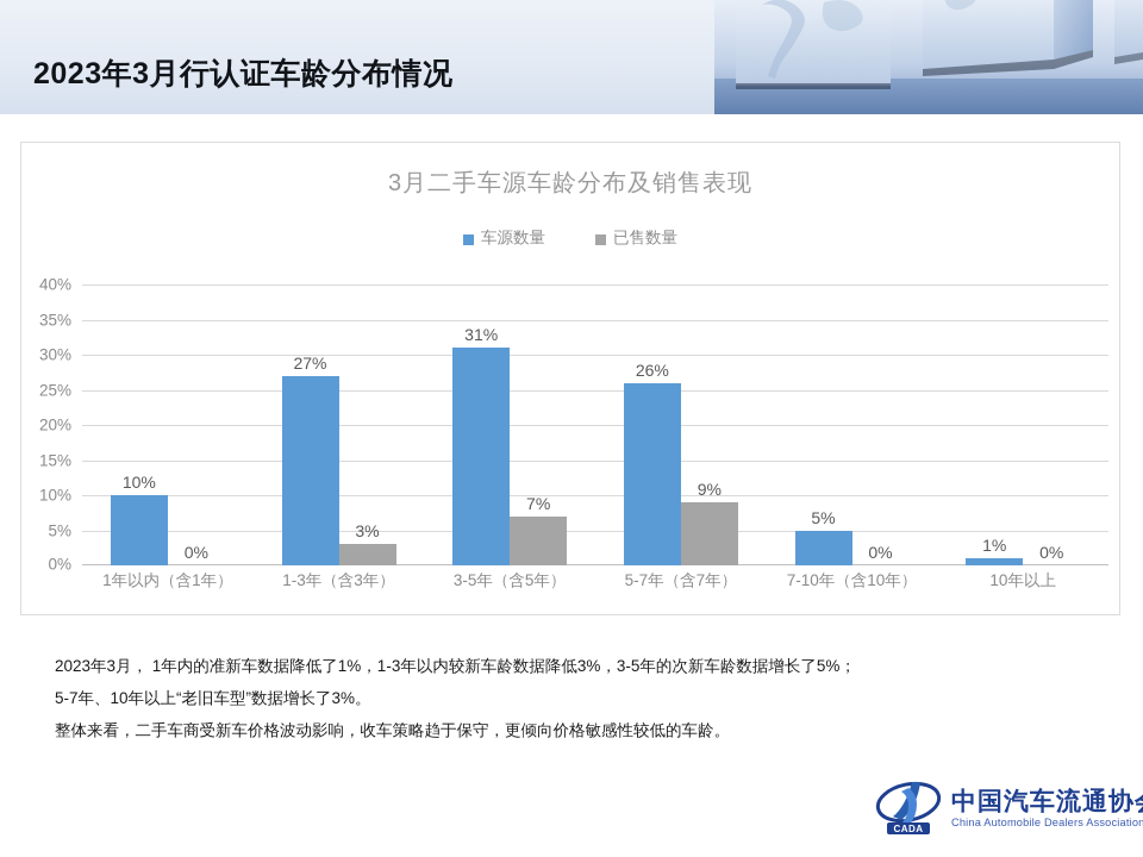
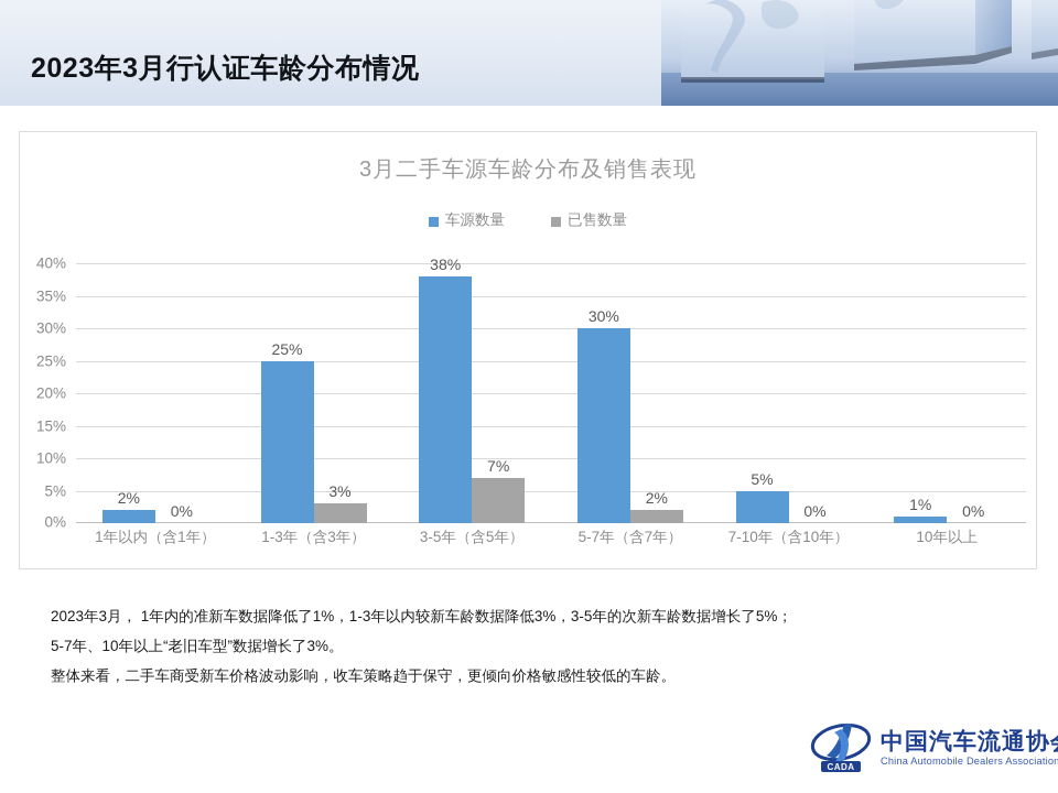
车源数量/1年以内（含1年）: 10% -> 2%
车源数量/1-3年（含3年）: 27% -> 25%
车源数量/3-5年（含5年）: 31% -> 38%
车源数量/5-7年（含7年）: 26% -> 30%
已售数量/5-7年（含7年）: 9% -> 2%
